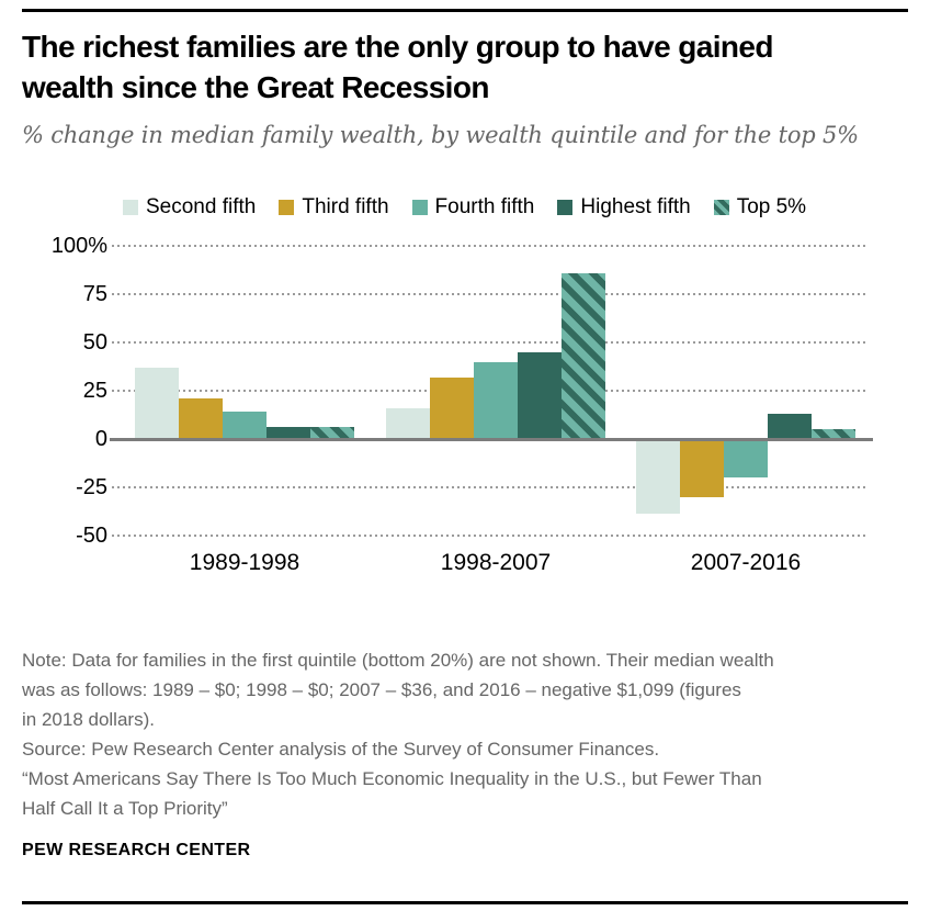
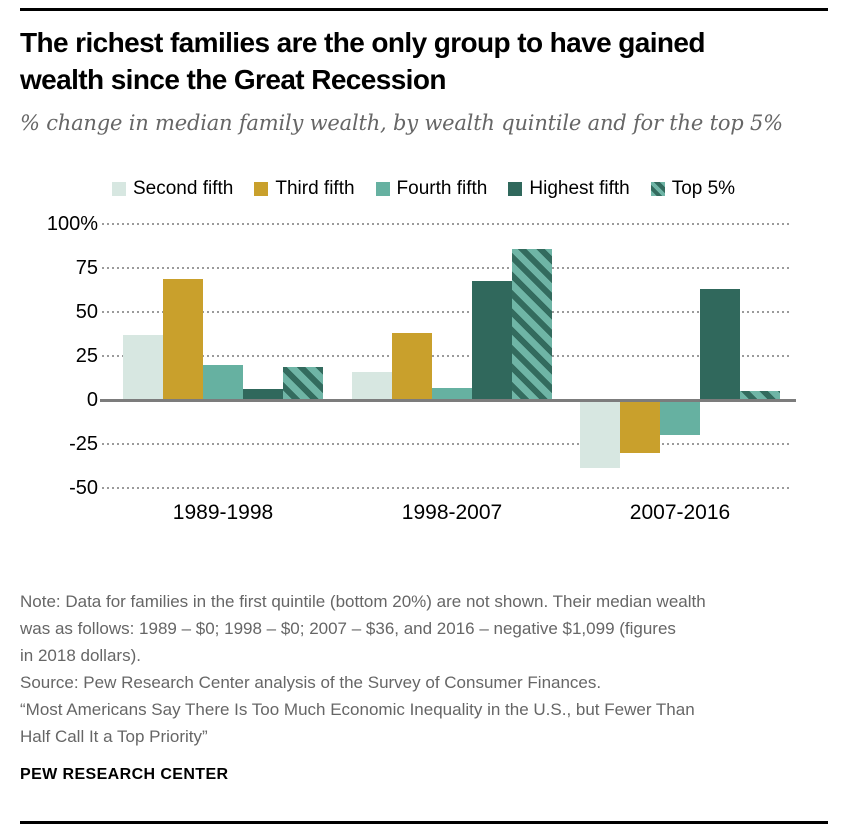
Third fifth/1989-1998: 21% -> 69%
Fourth fifth/1989-1998: 14% -> 20%
Top 5%/1989-1998: 6% -> 19%
Third fifth/1998-2007: 32% -> 38%
Fourth fifth/1998-2007: 40% -> 7%
Highest fifth/1998-2007: 45% -> 68%
Highest fifth/2007-2016: 13% -> 63%
